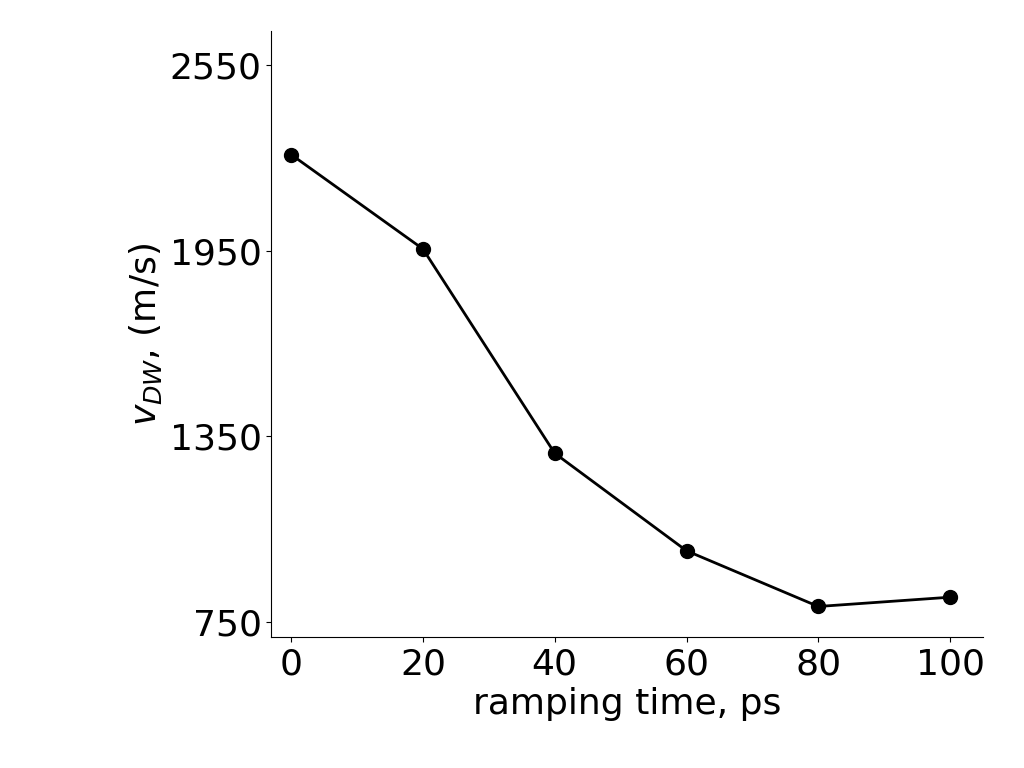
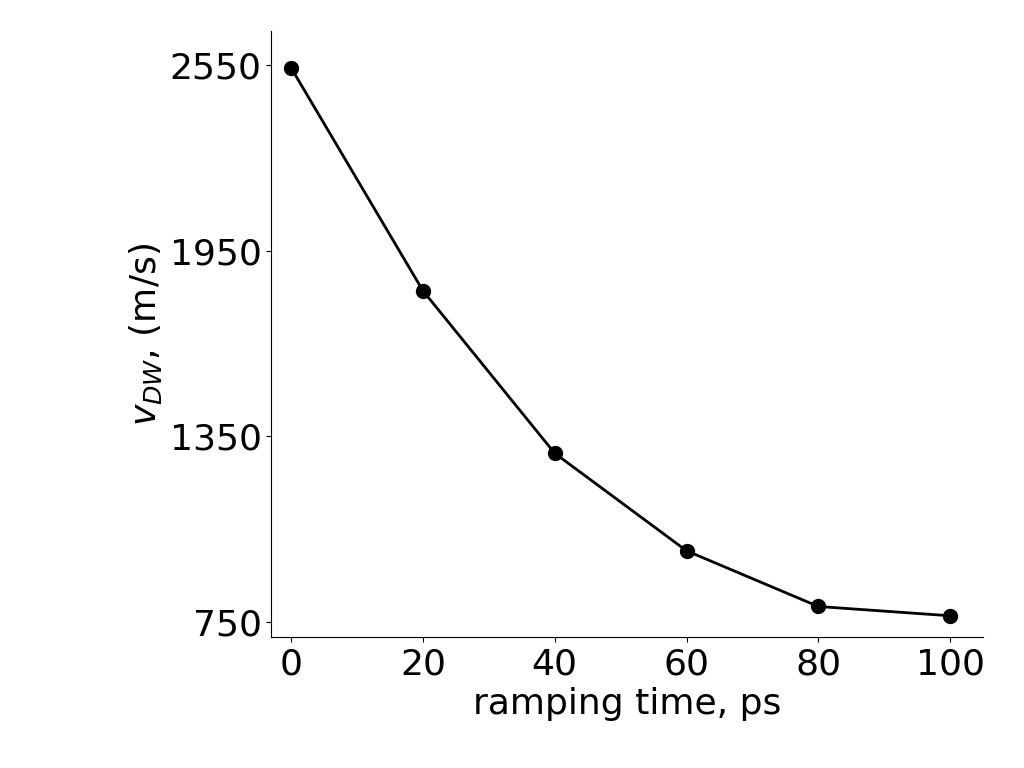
0: 2260 -> 2540
20: 1955 -> 1820
100: 830 -> 770
